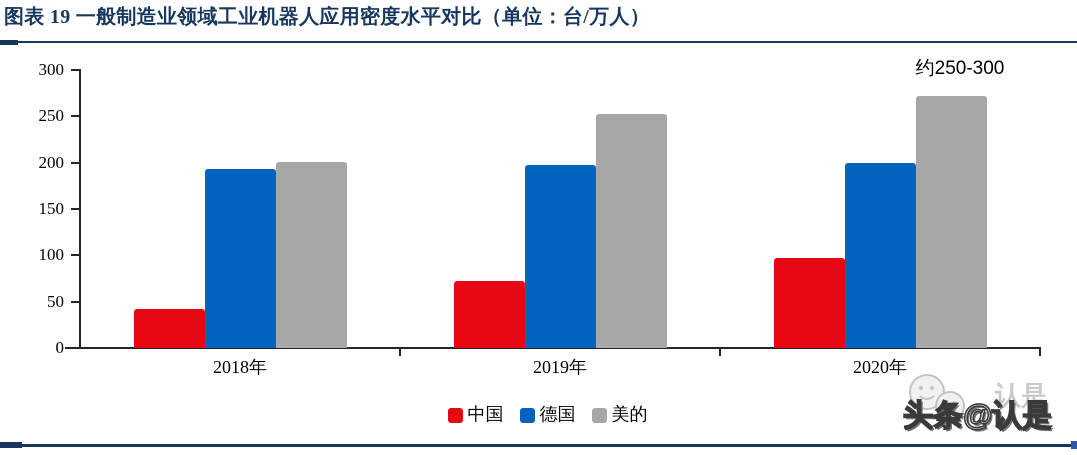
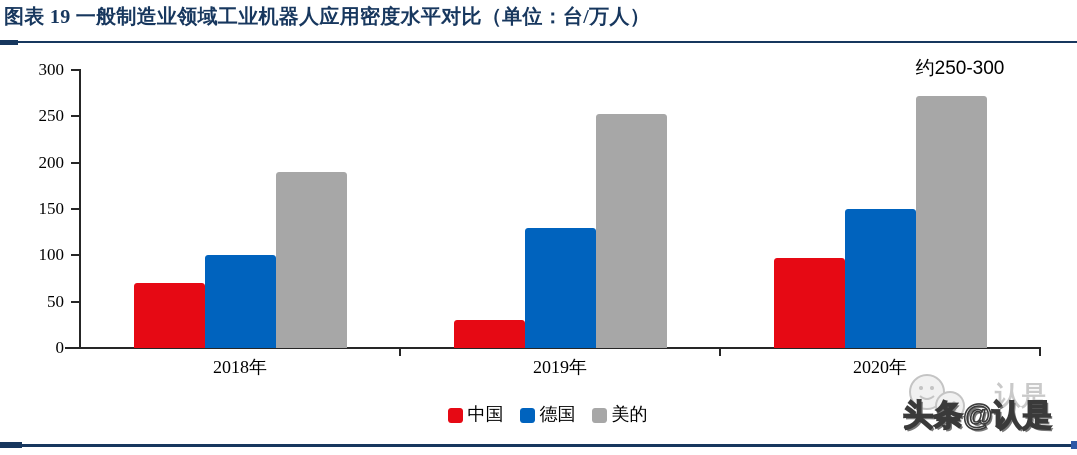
中国/2018年: 40 -> 70
德国/2018年: 190 -> 100
美的/2018年: 200 -> 190
中国/2019年: 70 -> 30
德国/2019年: 200 -> 130
德国/2020年: 200 -> 150
